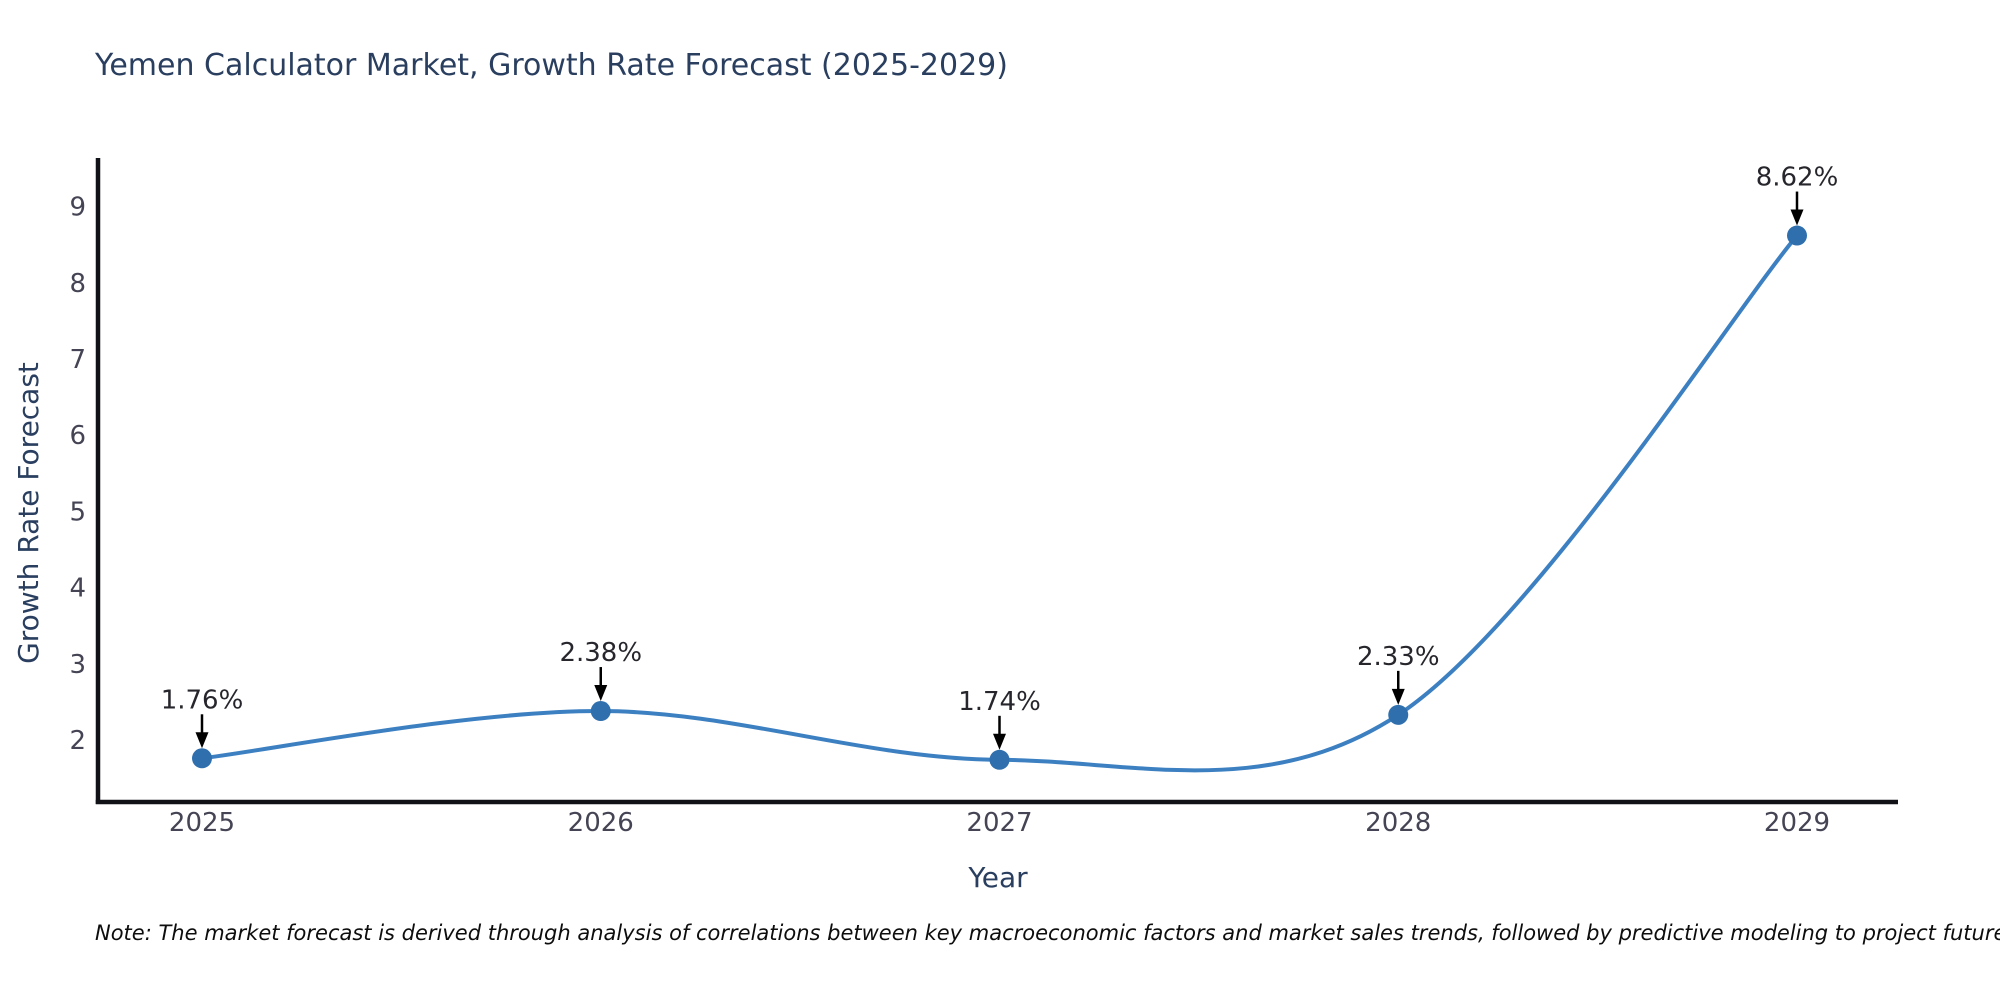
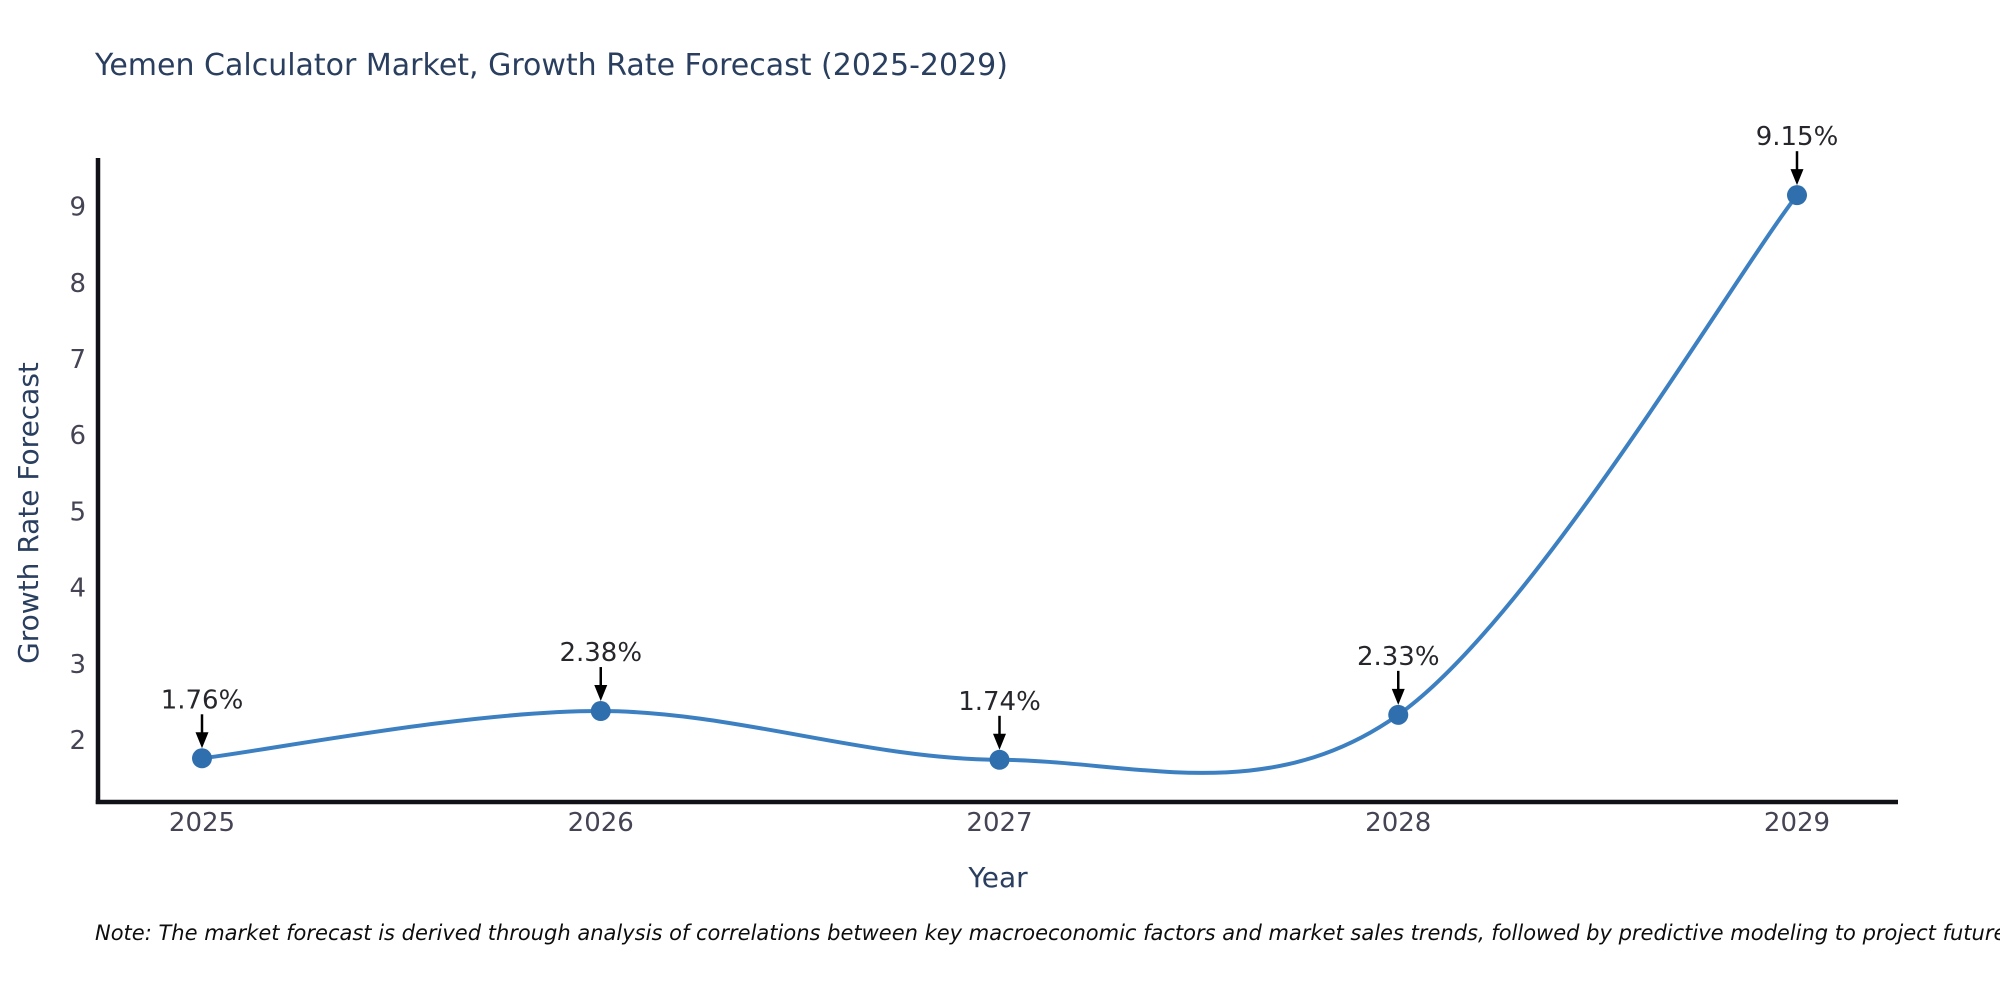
2029: 8.62% -> 9.15%
